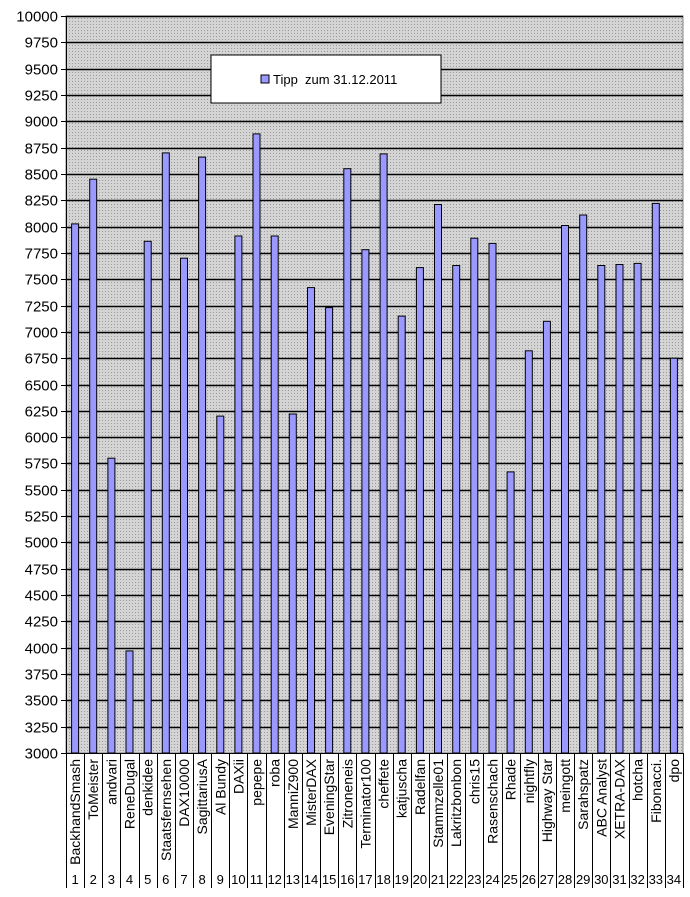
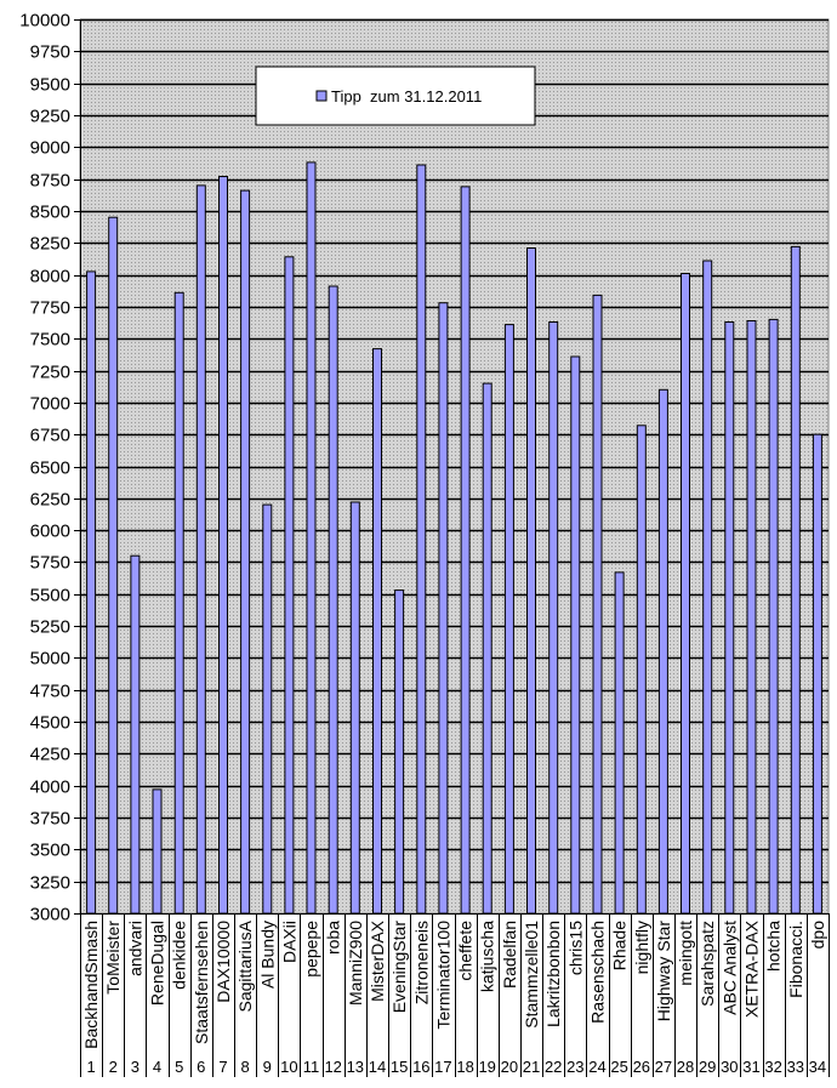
DAX10000: 7700 -> 8770
DAXii: 7910 -> 8140
EveningStar: 7230 -> 5530
Zitroneneis: 8550 -> 8860
chris15: 7890 -> 7360
